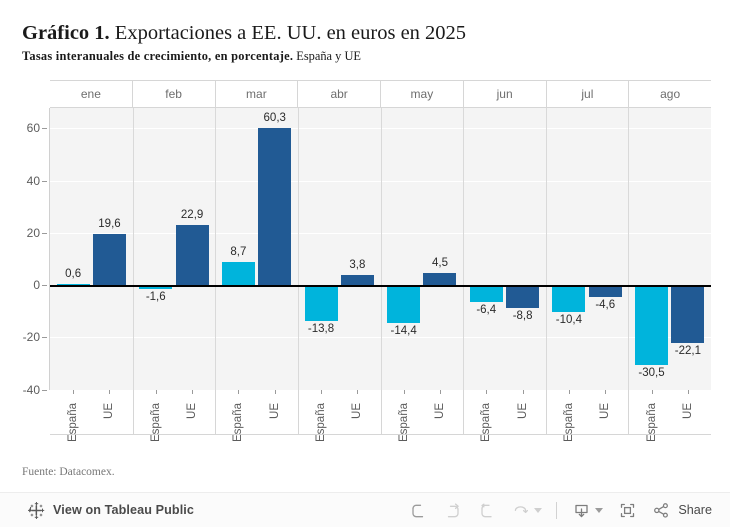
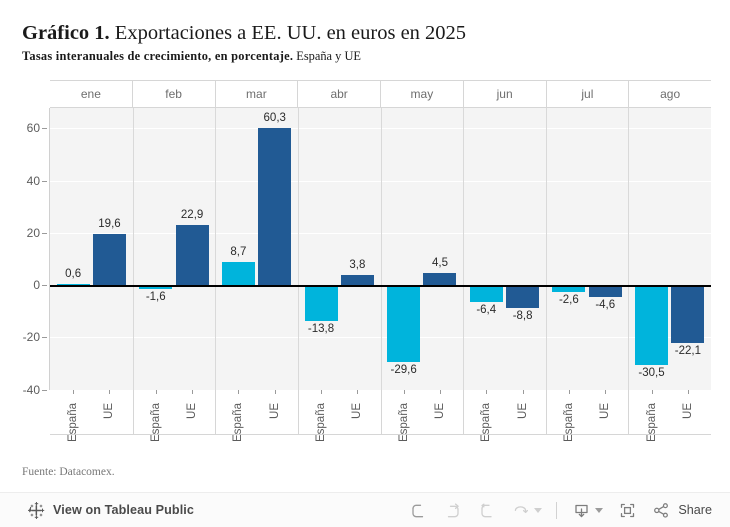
España/may: -14,4 -> -29,6
España/jul: -10,4 -> -2,6
